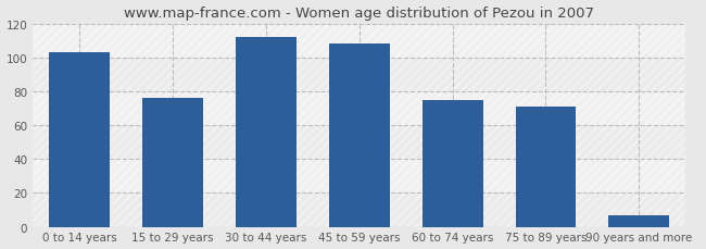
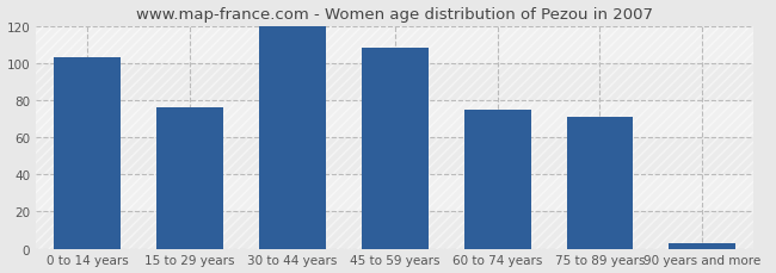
30 to 44 years: 112 -> 120
90 years and more: 7 -> 3
